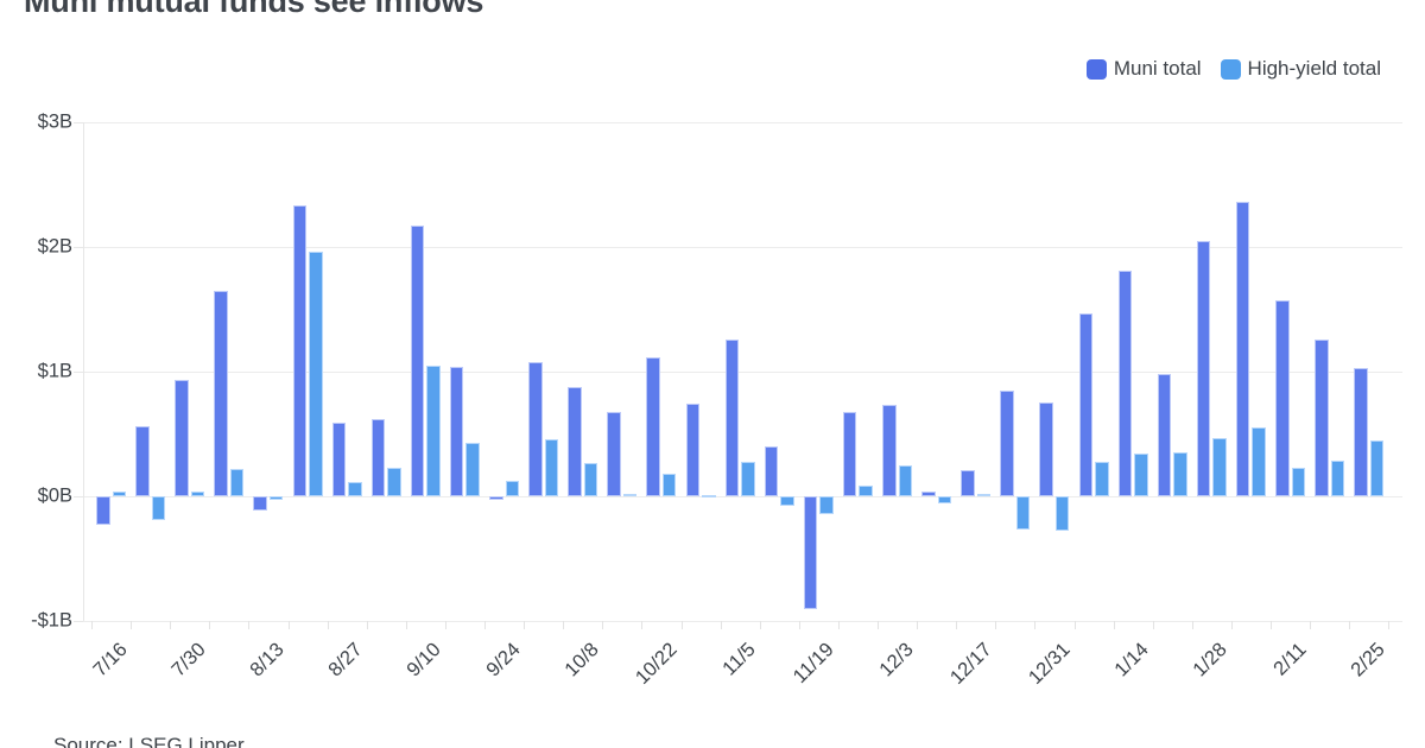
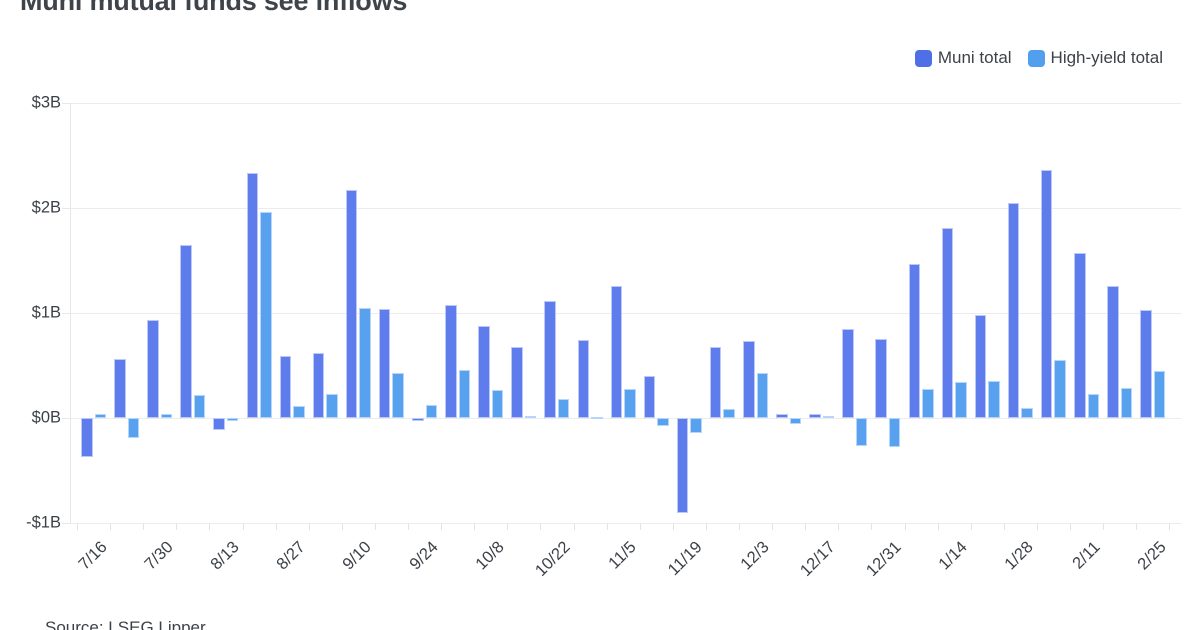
Muni total/7/16: -$0.23B -> -$0.37B
High-yield total/12/3: $0.25B -> $0.43B
Muni total/12/17: $0.21B -> $0.04B
High-yield total/1/28: $0.47B -> $0.10B
